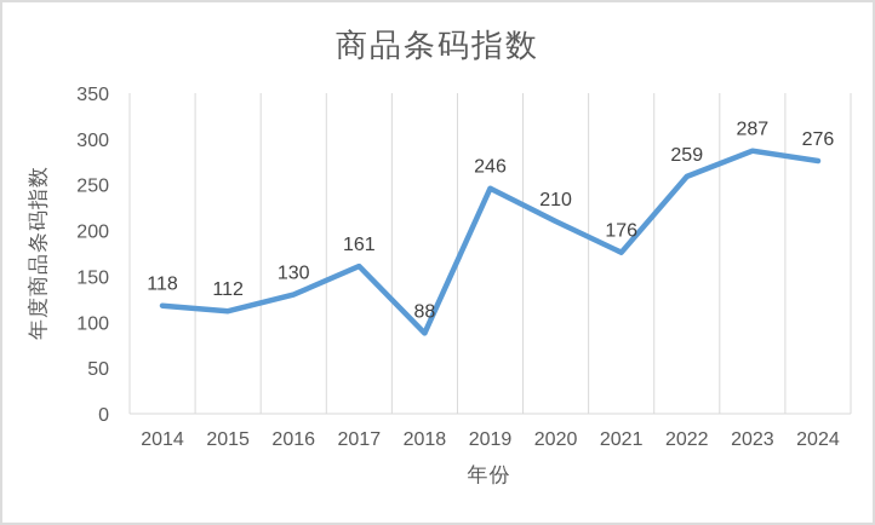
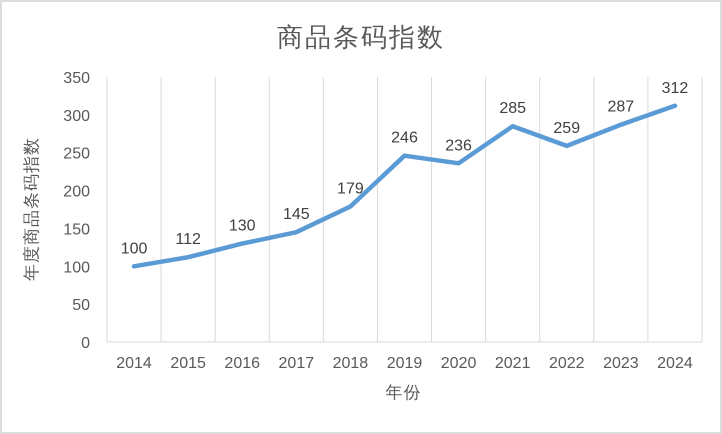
2014: 118 -> 100
2017: 161 -> 145
2018: 88 -> 179
2020: 210 -> 236
2021: 176 -> 285
2024: 276 -> 312
